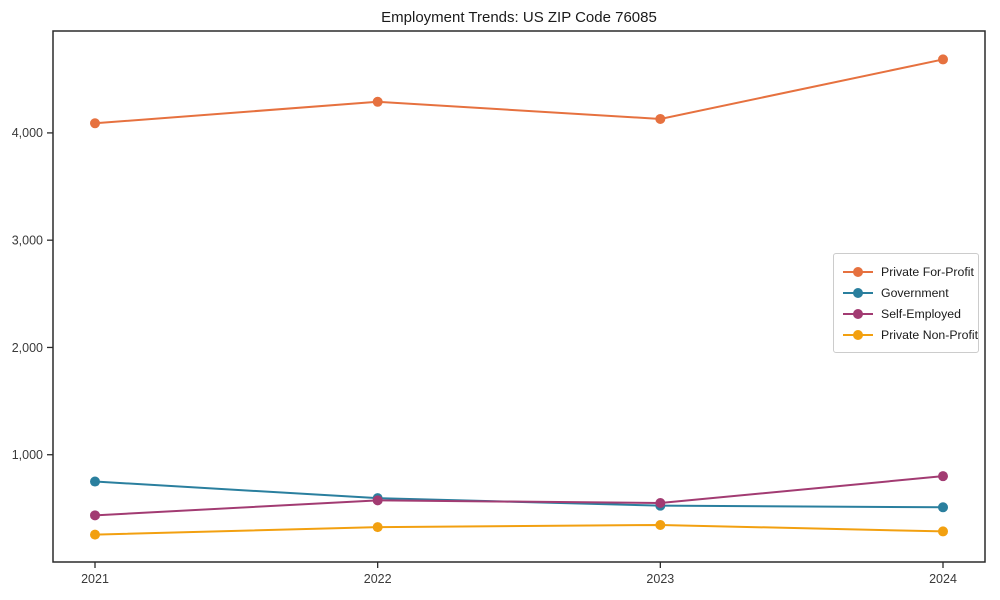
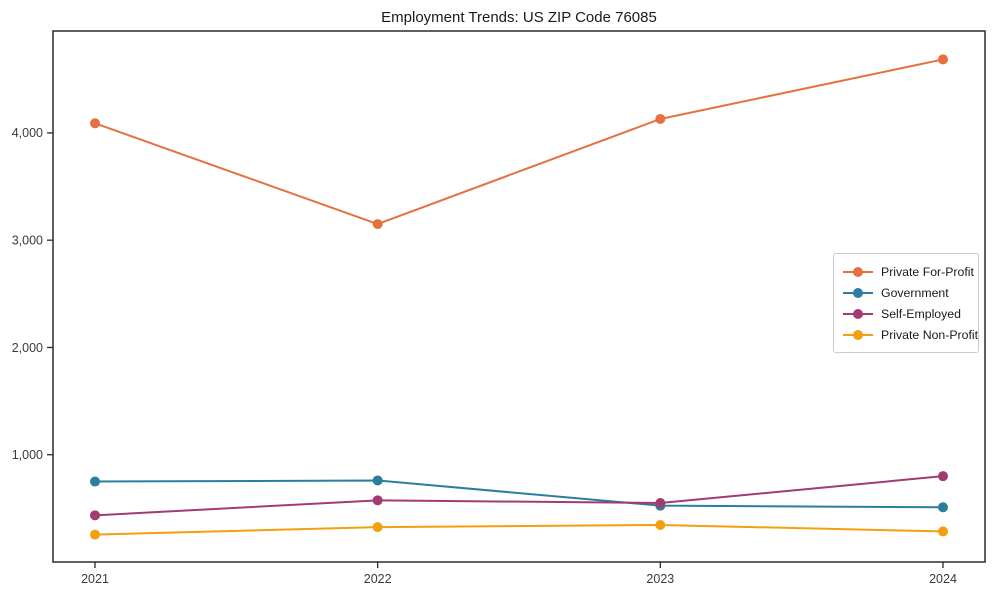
Private For-Profit/2022: 4290 -> 3150
Government/2022: 600 -> 760
